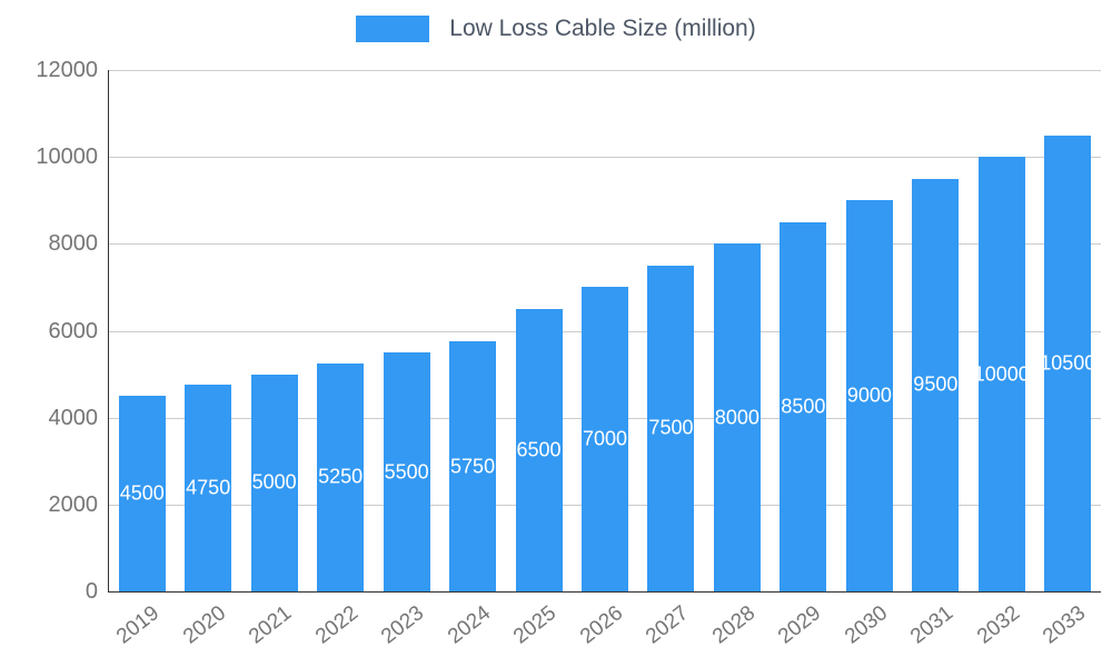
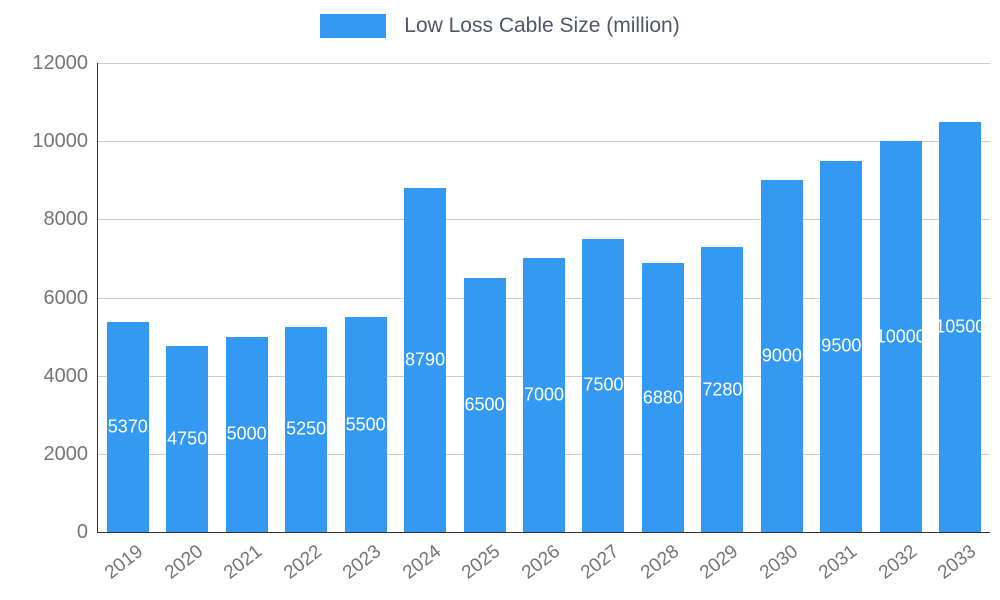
2019: 4500 -> 5370
2024: 5750 -> 8790
2028: 8000 -> 6880
2029: 8500 -> 7280
